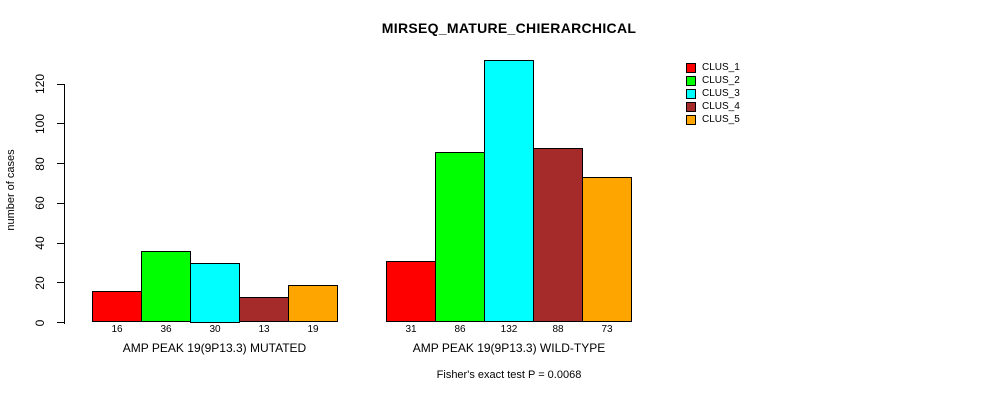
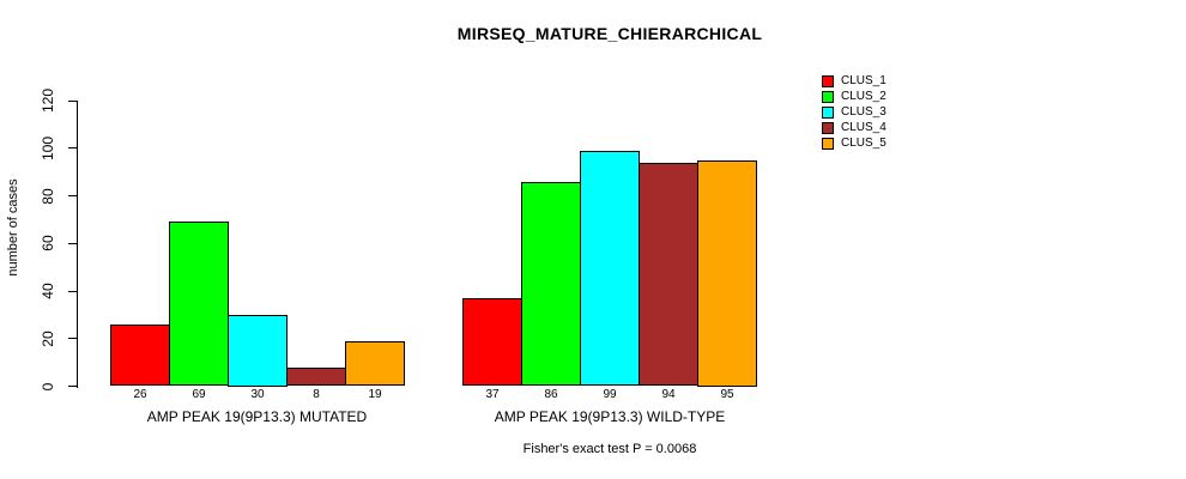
CLUS_1/AMP PEAK 19(9P13.3) MUTATED: 16 -> 26
CLUS_2/AMP PEAK 19(9P13.3) MUTATED: 36 -> 69
CLUS_4/AMP PEAK 19(9P13.3) MUTATED: 13 -> 8
CLUS_1/AMP PEAK 19(9P13.3) WILD-TYPE: 31 -> 37
CLUS_3/AMP PEAK 19(9P13.3) WILD-TYPE: 132 -> 99
CLUS_4/AMP PEAK 19(9P13.3) WILD-TYPE: 88 -> 94
CLUS_5/AMP PEAK 19(9P13.3) WILD-TYPE: 73 -> 95
